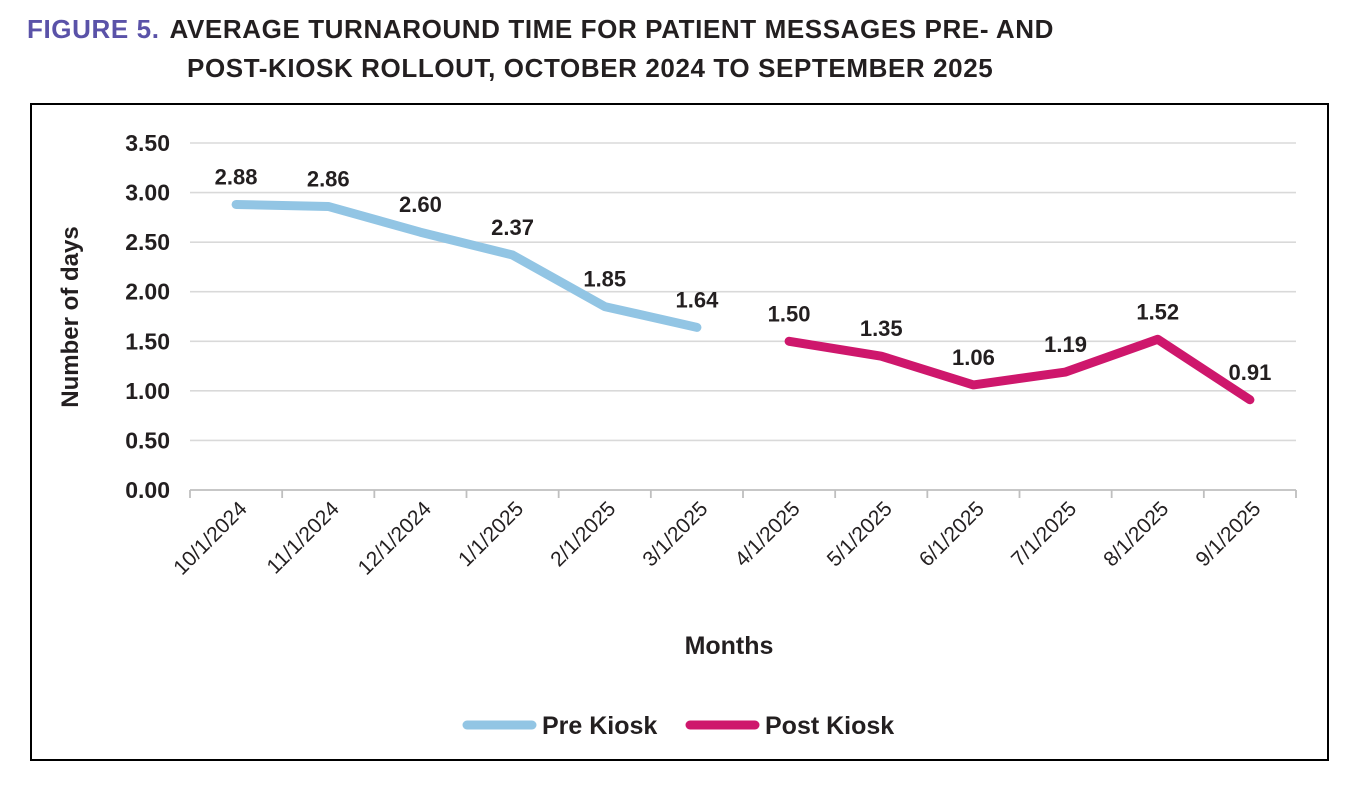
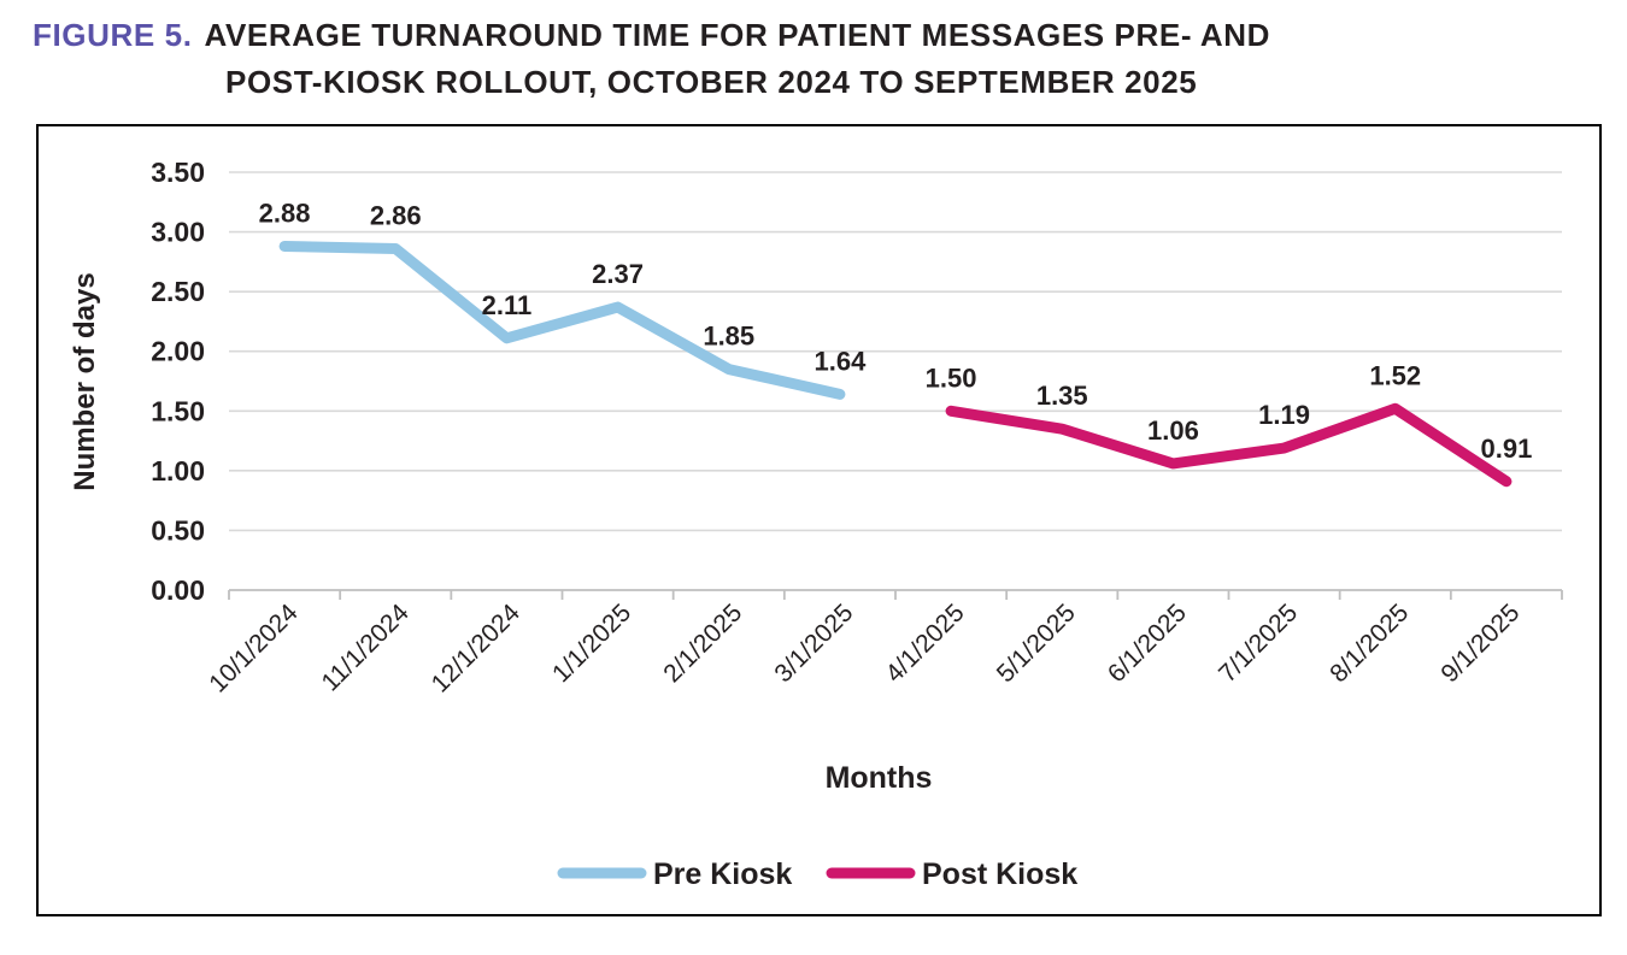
Pre Kiosk/12/1/2024: 2.60 -> 2.11
